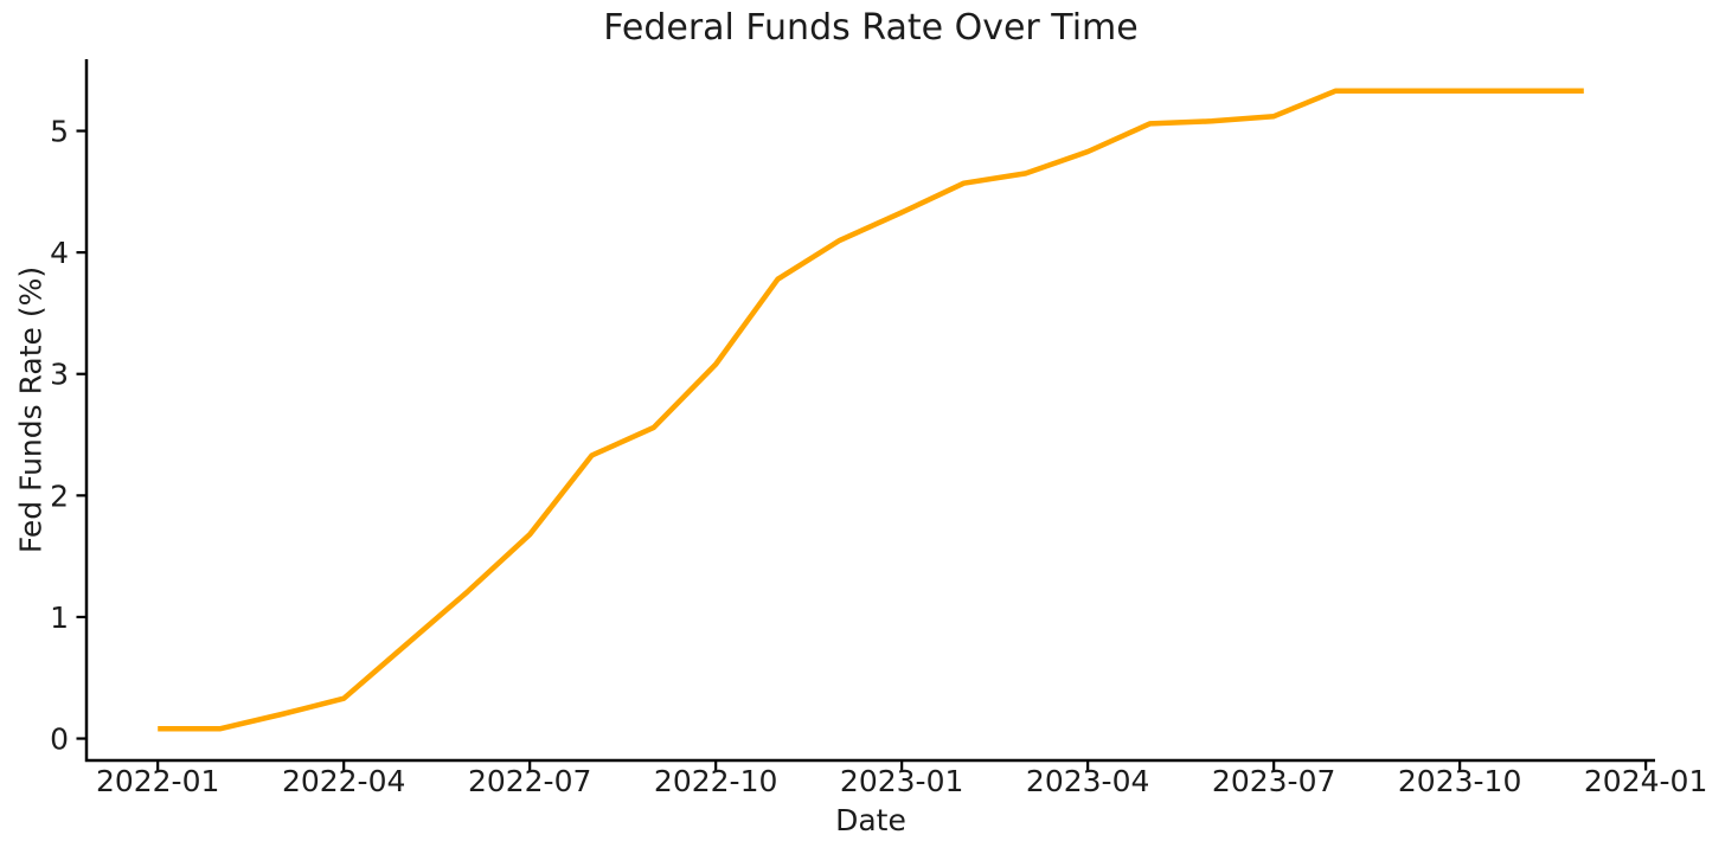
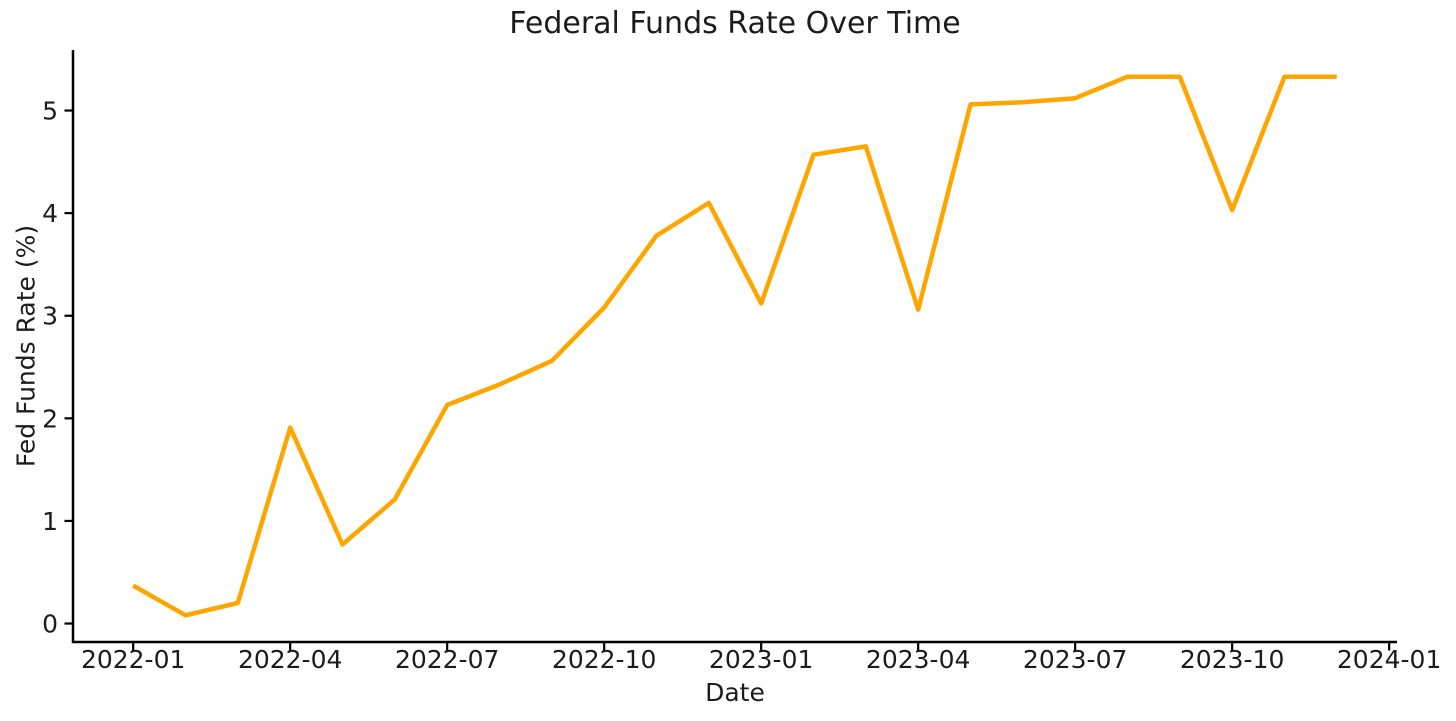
2022-01: 0.08 -> 0.37
2022-04: 0.33 -> 1.91
2022-07: 1.68 -> 2.13
2023-01: 4.33 -> 3.12
2023-04: 4.83 -> 3.06
2023-10: 5.33 -> 4.03
